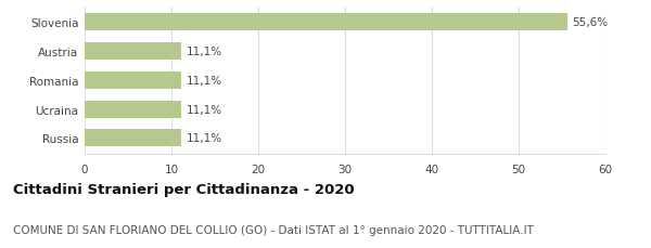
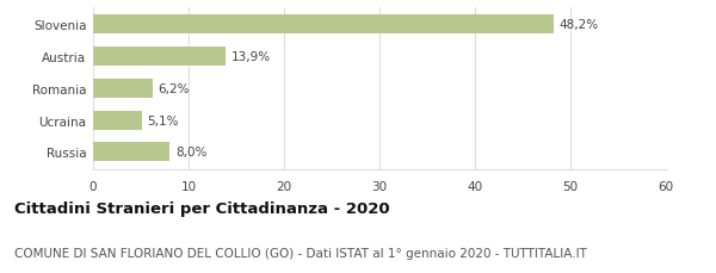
Slovenia: 55,6% -> 48,2%
Austria: 11,1% -> 13,9%
Romania: 11,1% -> 6,2%
Ucraina: 11,1% -> 5,1%
Russia: 11,1% -> 8,0%
